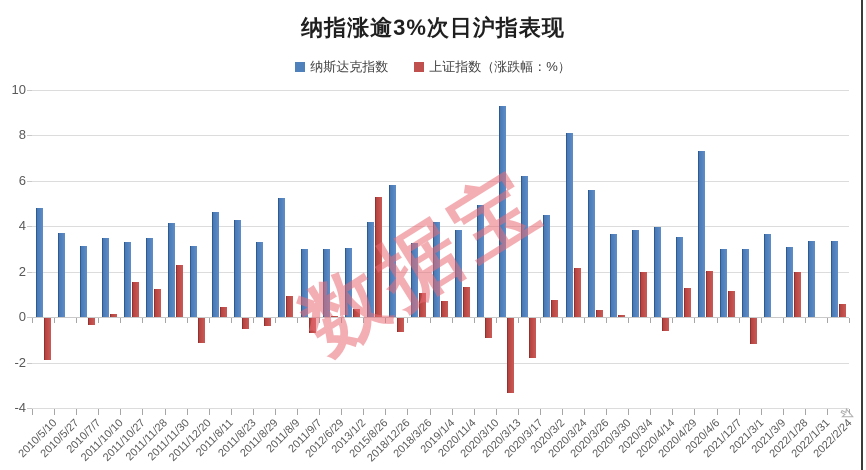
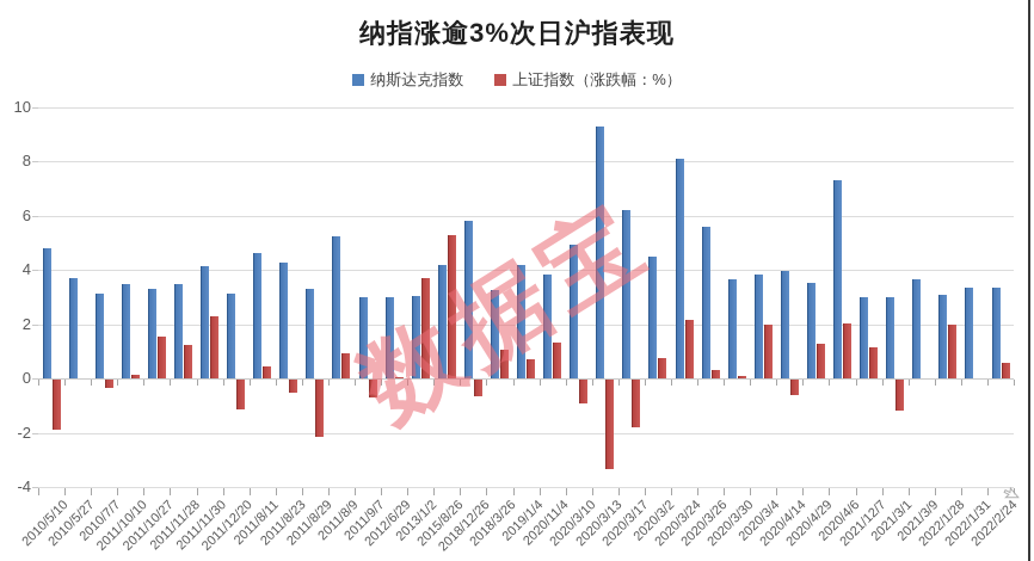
上证指数（涨跌幅：%）/2011/8/29: -0.3 -> -2.1
上证指数（涨跌幅：%）/2013/1/2: 0.3 -> 3.7
